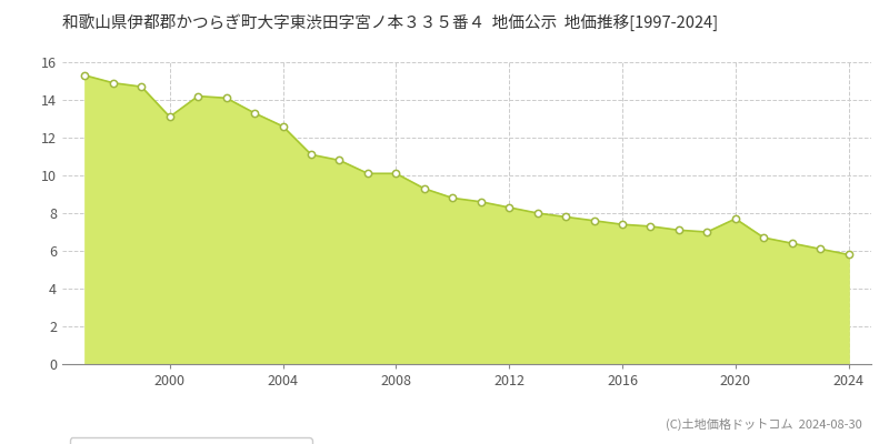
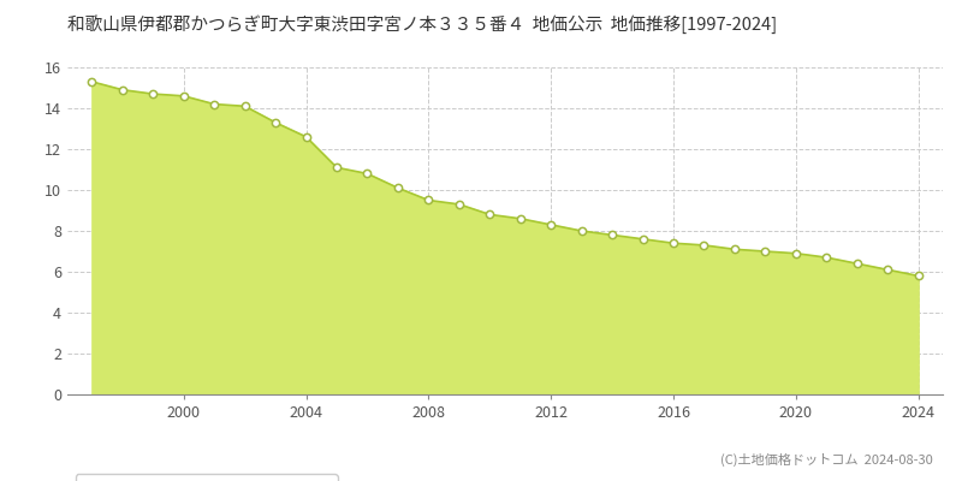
2000: 13.1 -> 14.6
2008: 10.1 -> 9.5
2020: 7.7 -> 6.9
